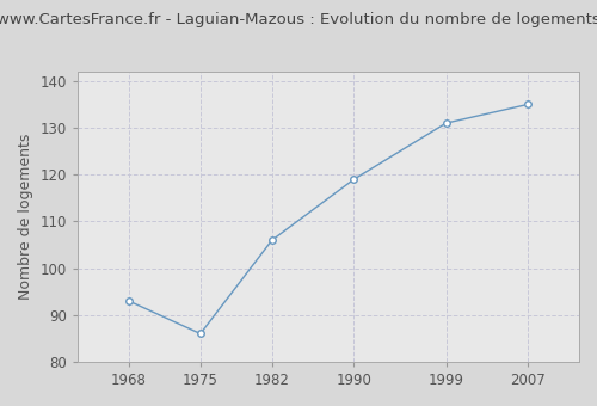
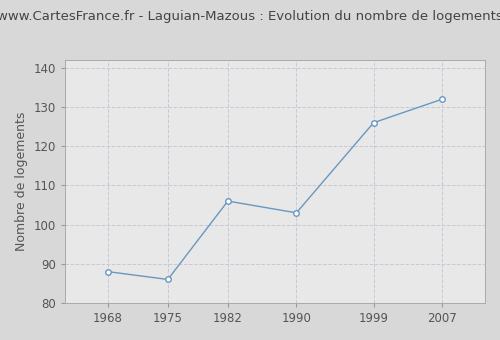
1968: 93 -> 88
1990: 119 -> 103
1999: 131 -> 126
2007: 135 -> 132
